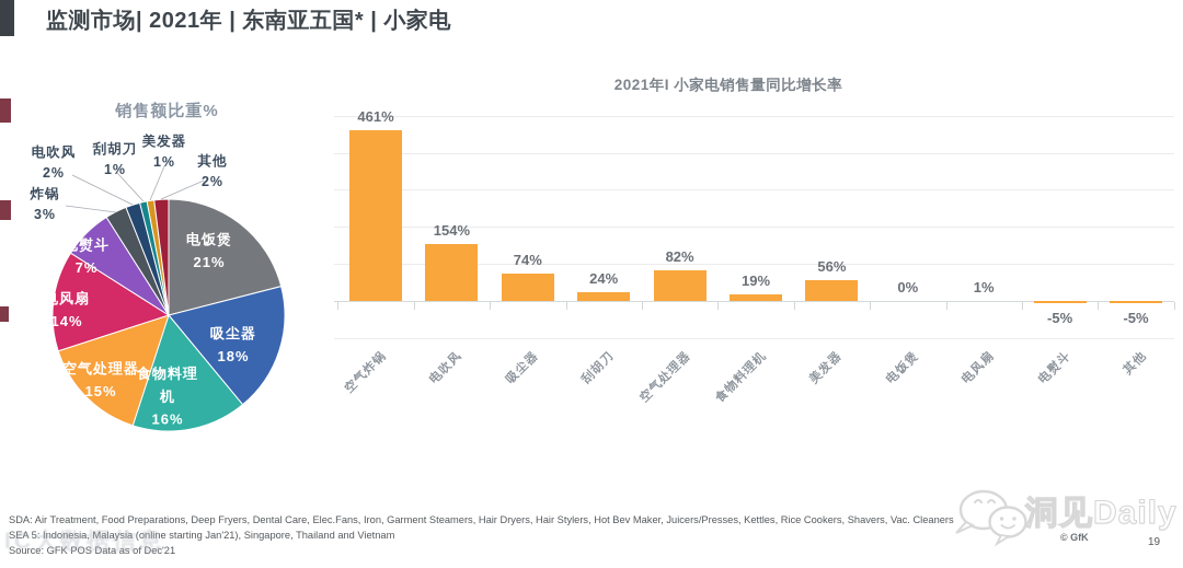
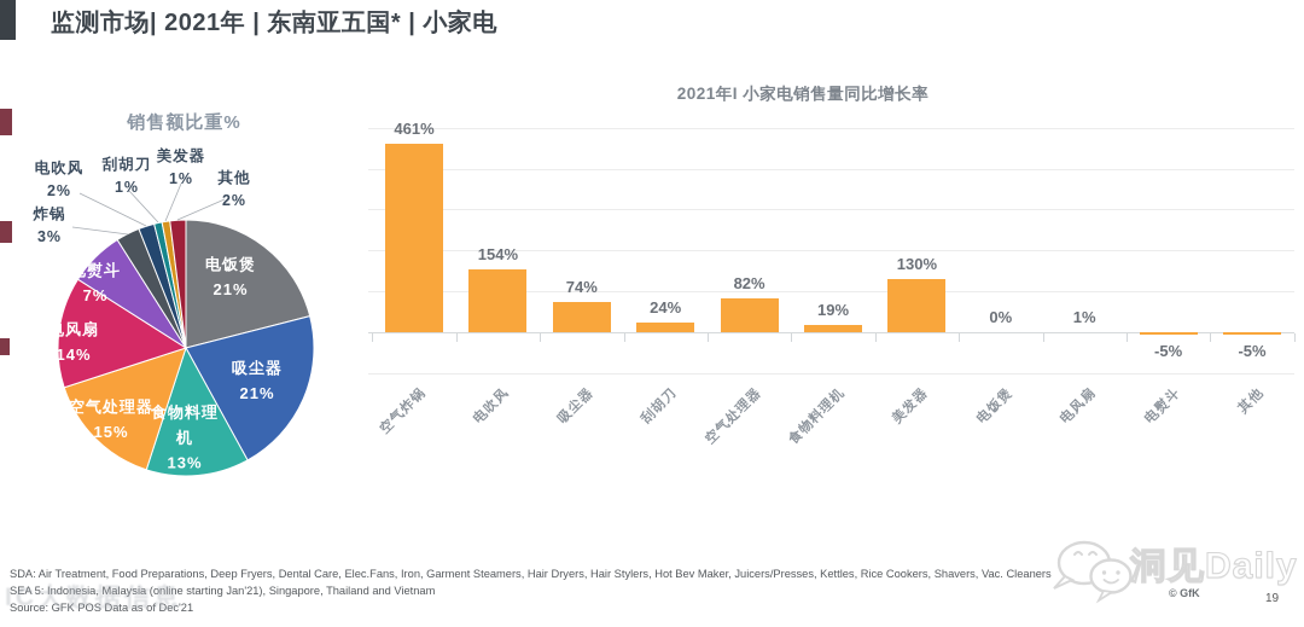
销售额比重%/吸尘器: 18% -> 21%
销售额比重%/食物料理机: 16% -> 13%
2021年I 小家电销售量同比增长率/美发器: 56% -> 130%
